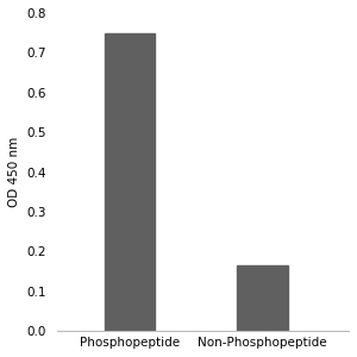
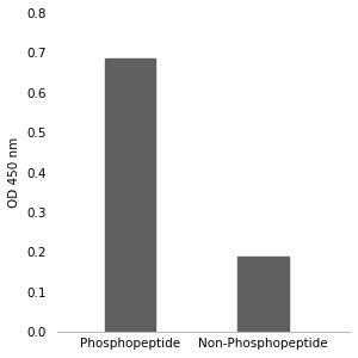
Phosphopeptide: 0.750 -> 0.685
Non-Phosphopeptide: 0.165 -> 0.190
